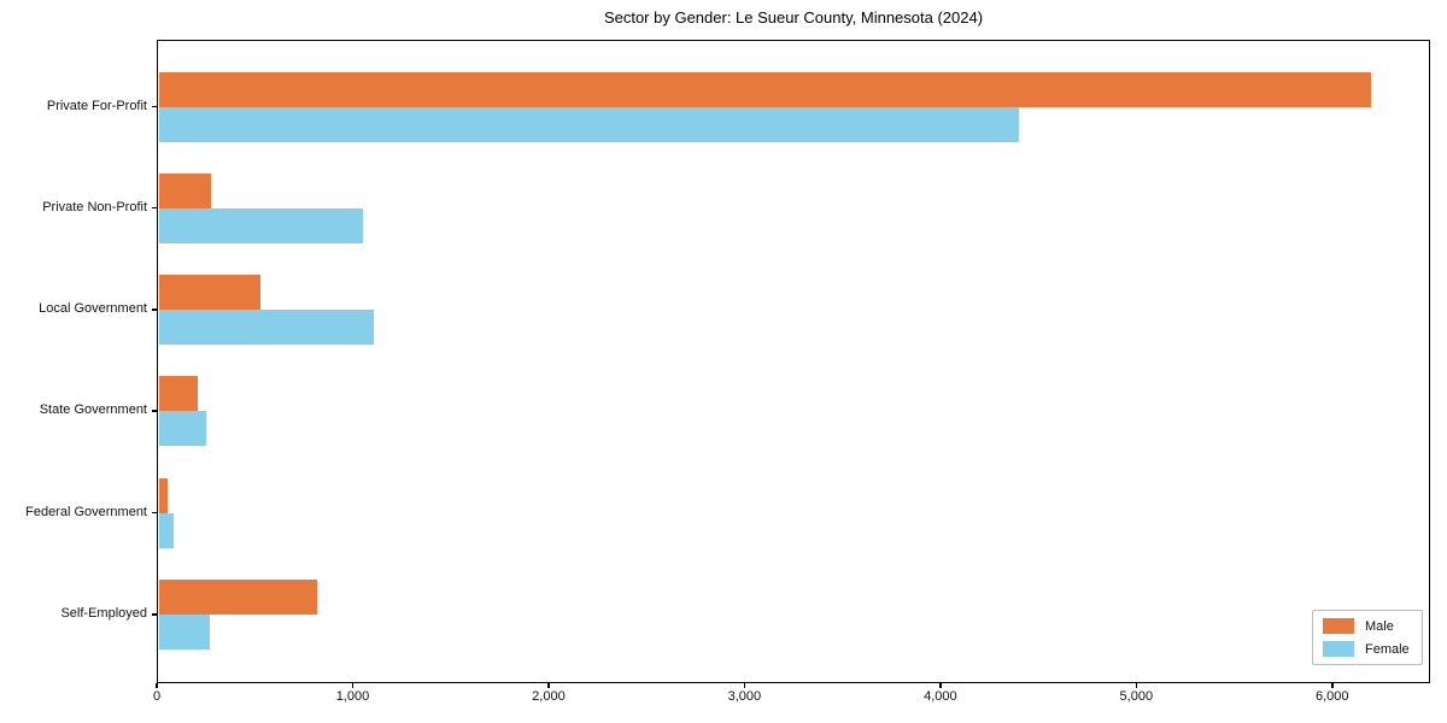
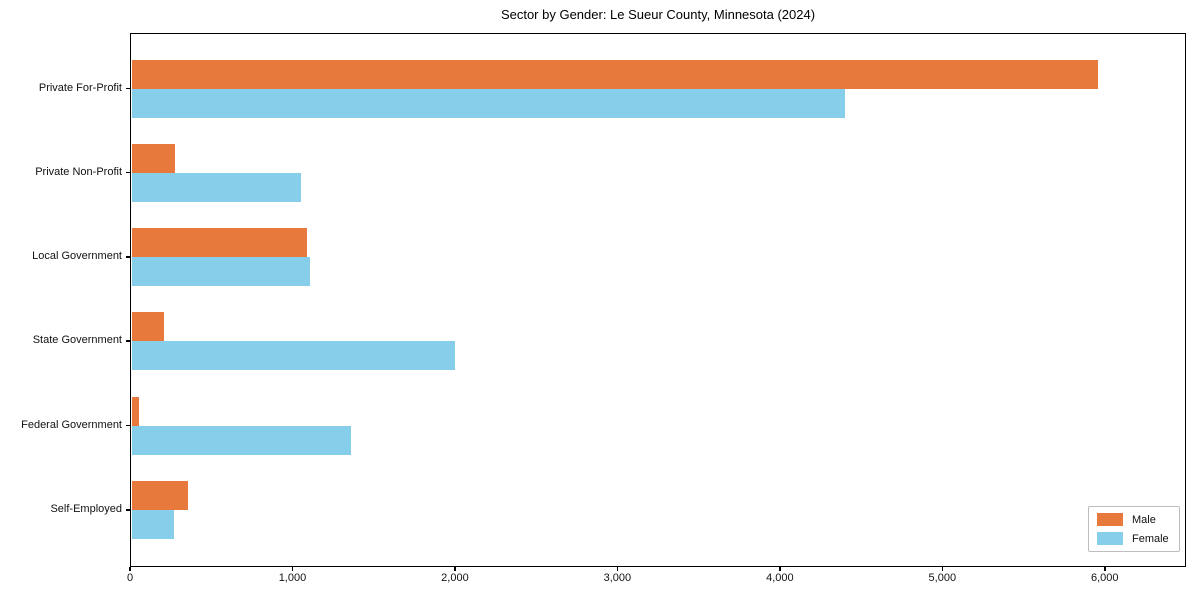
Male/Private For-Profit: 6200 -> 5960
Male/Local Government: 530 -> 1090
Female/State Government: 250 -> 2000
Female/Federal Government: 80 -> 1360
Male/Self-Employed: 820 -> 360
